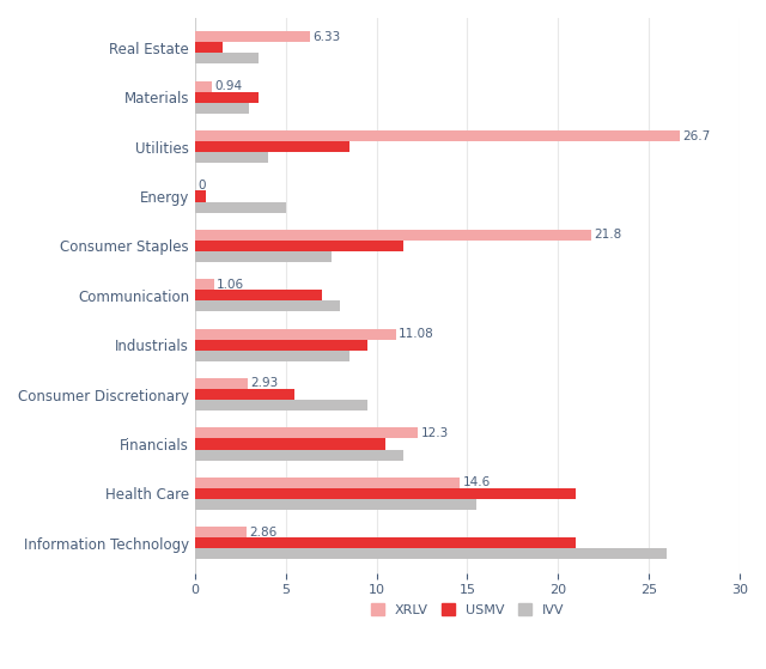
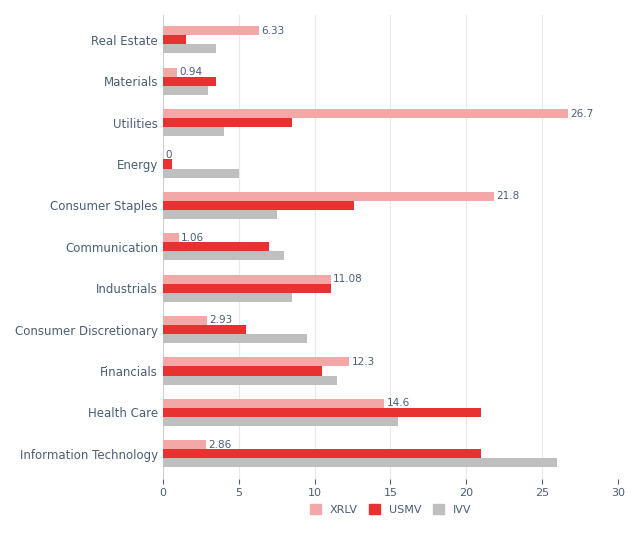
USMV/Consumer Staples: 11.5 -> 12.6
USMV/Industrials: 9.5 -> 11.1
